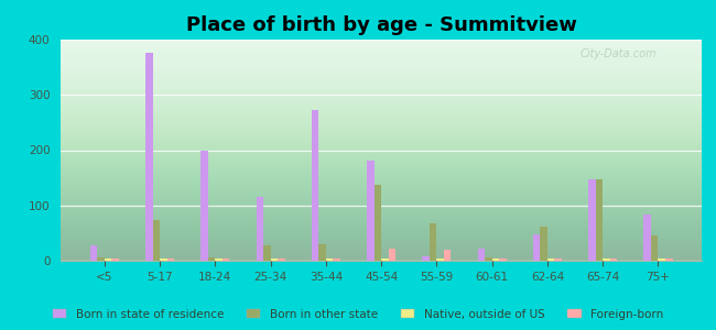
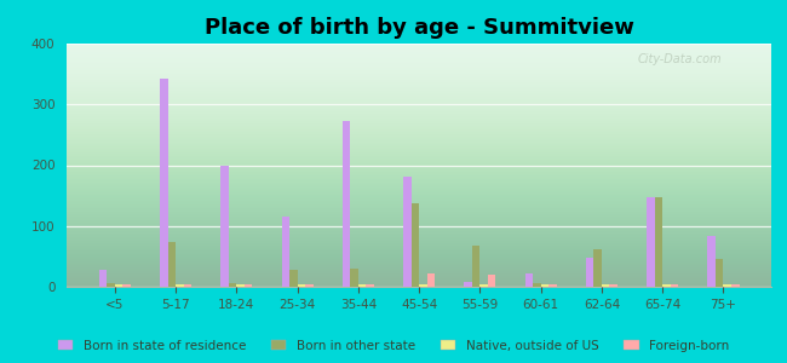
Born in state of residence/5-17: 376 -> 343
